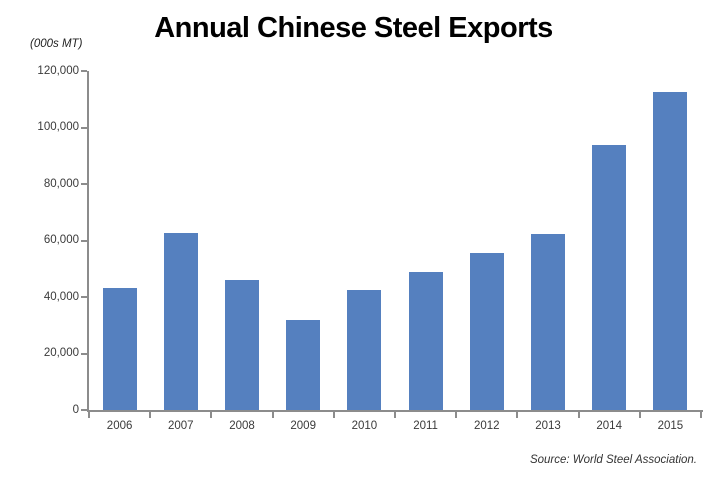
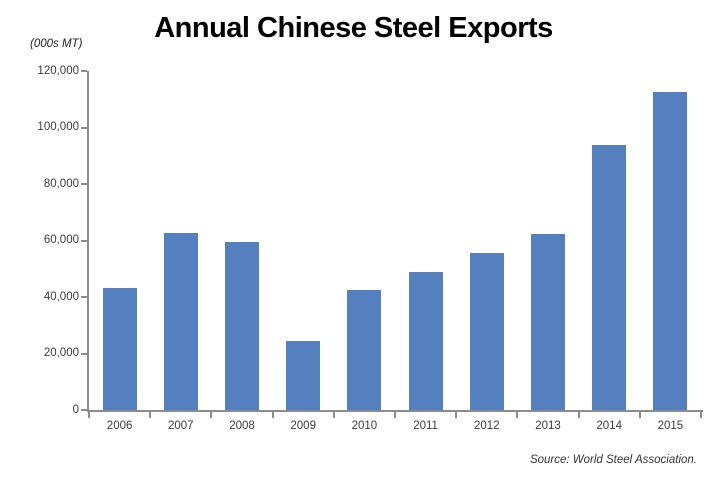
2008: 46000 -> 59000
2009: 32000 -> 25000
